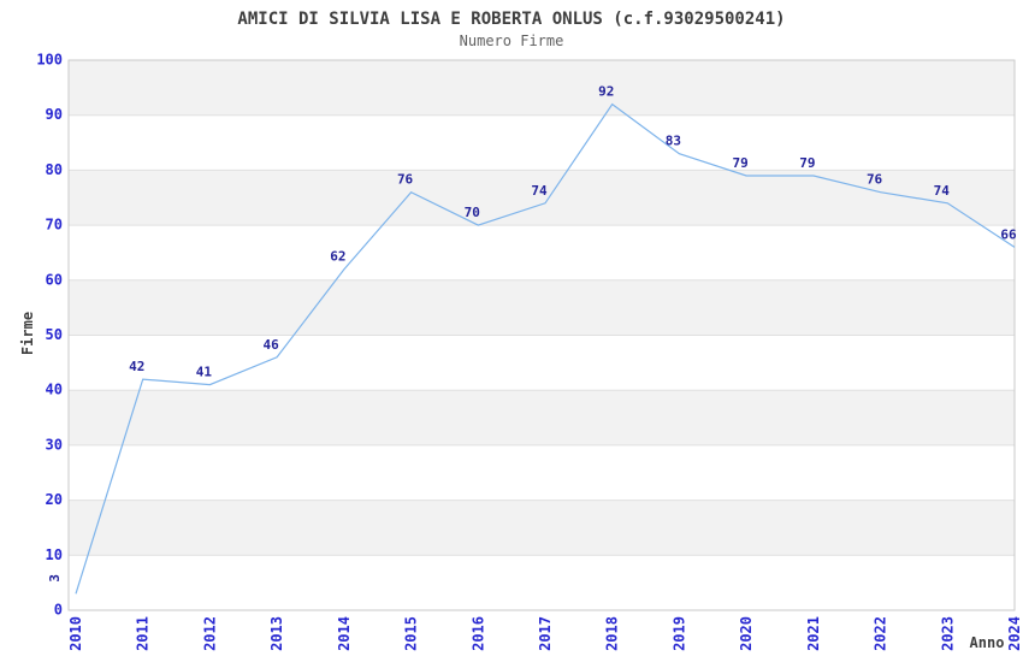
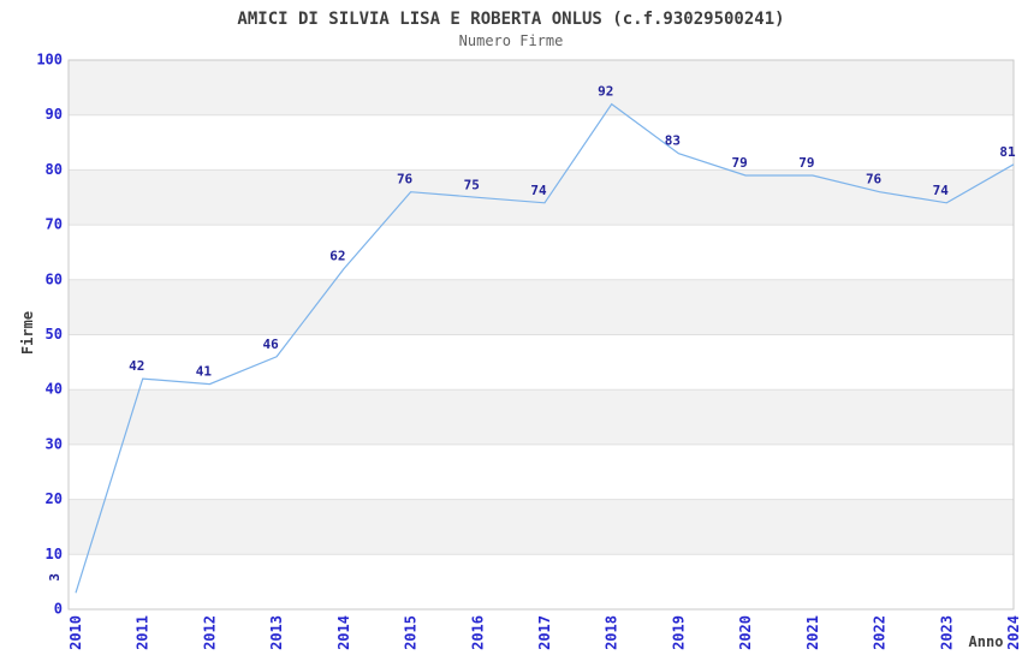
2016: 70 -> 75
2024: 66 -> 81
